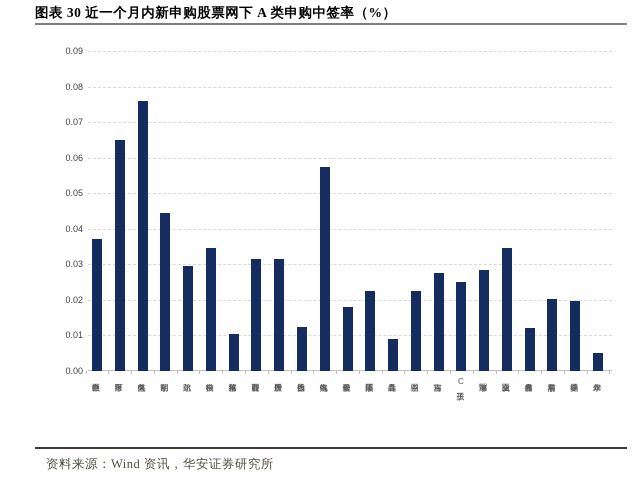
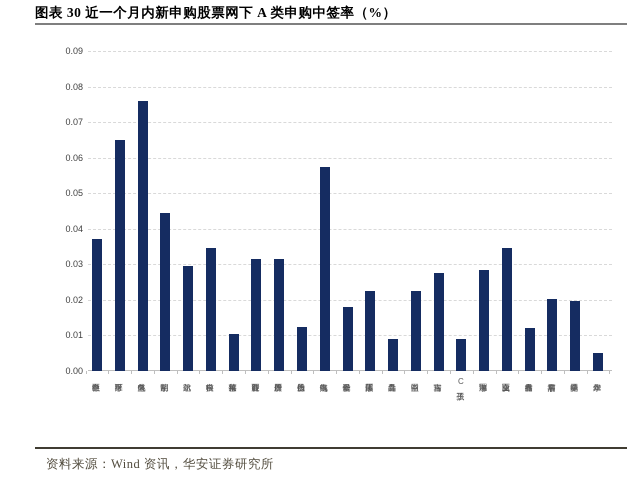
C孩子王: 0.025 -> 0.009
